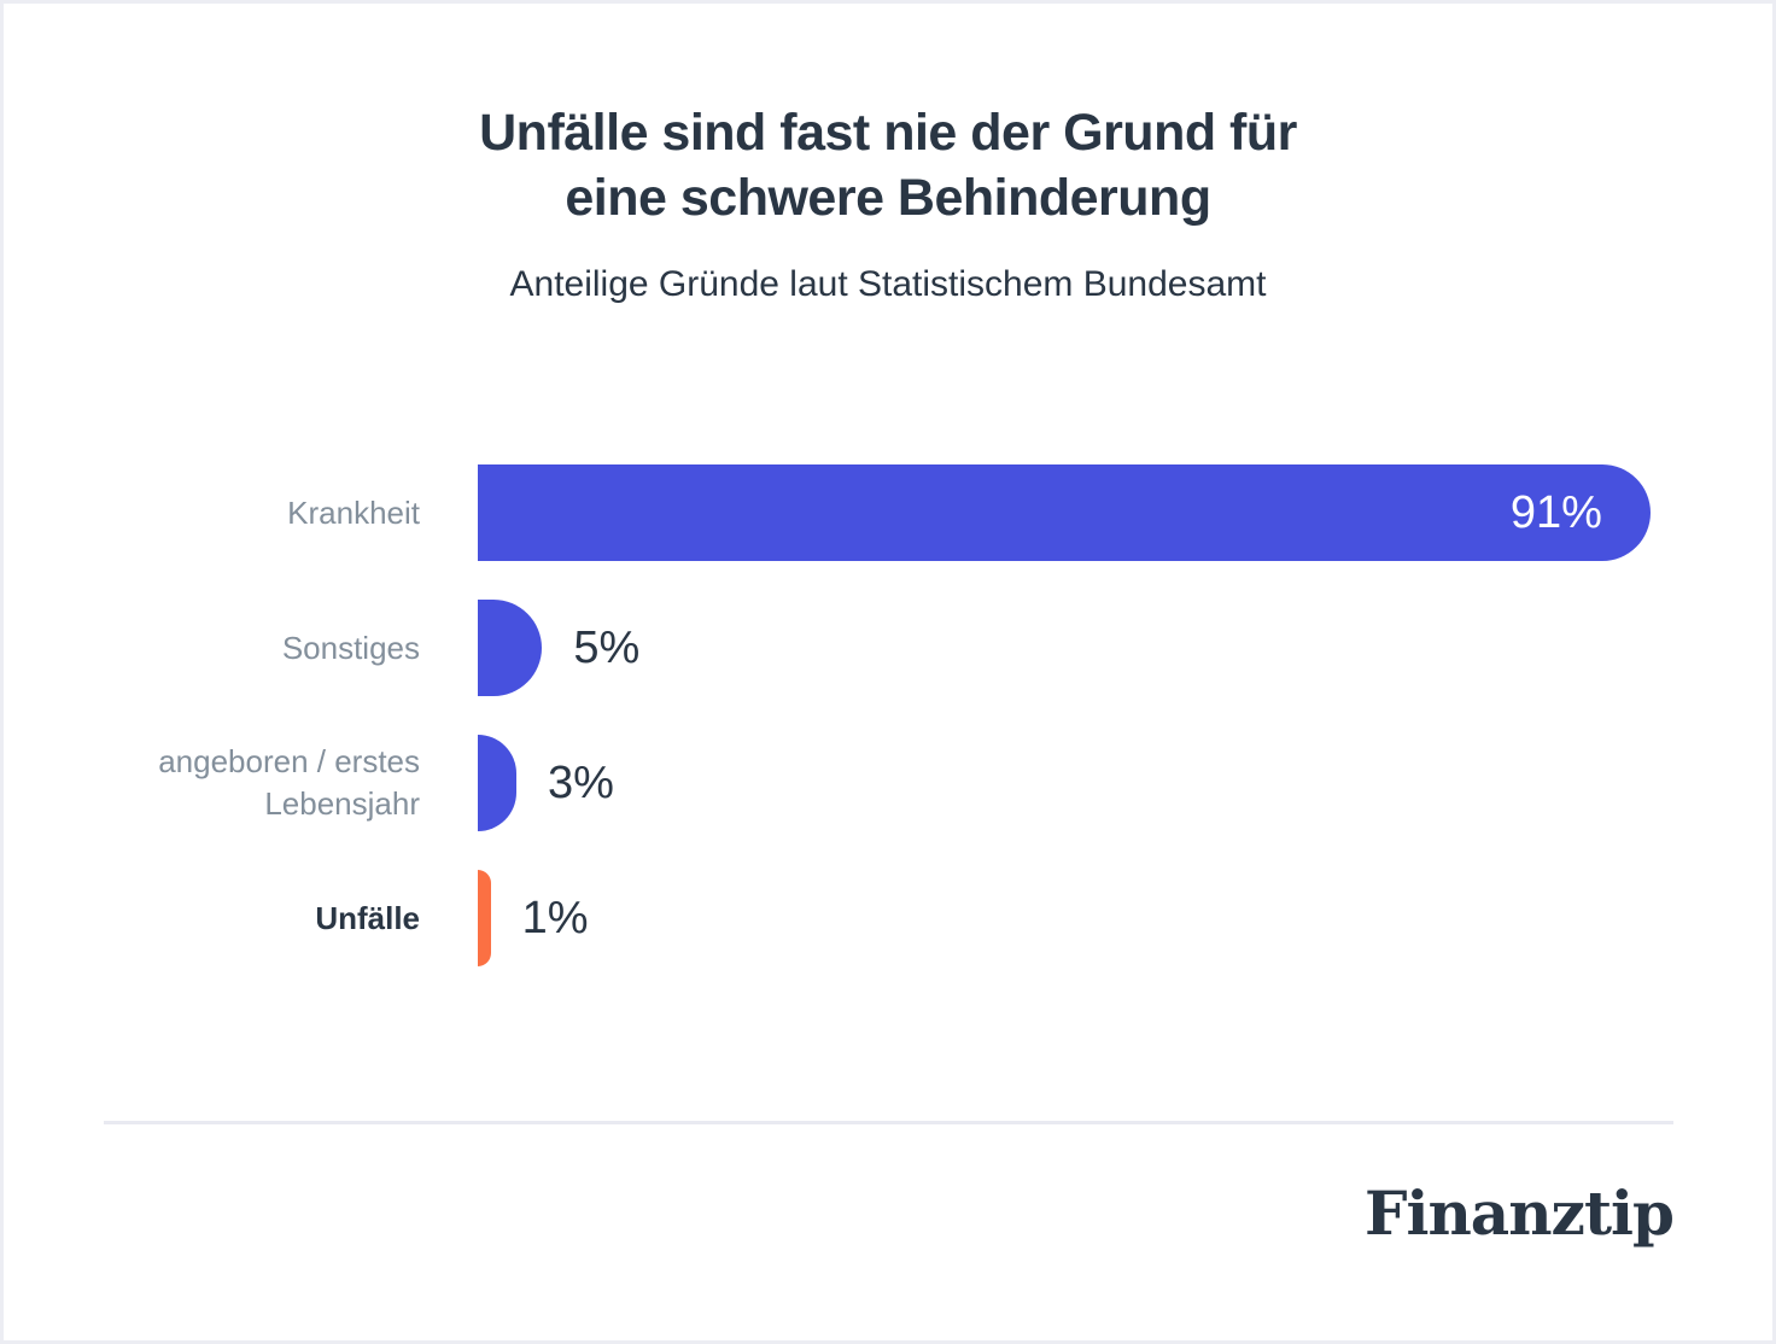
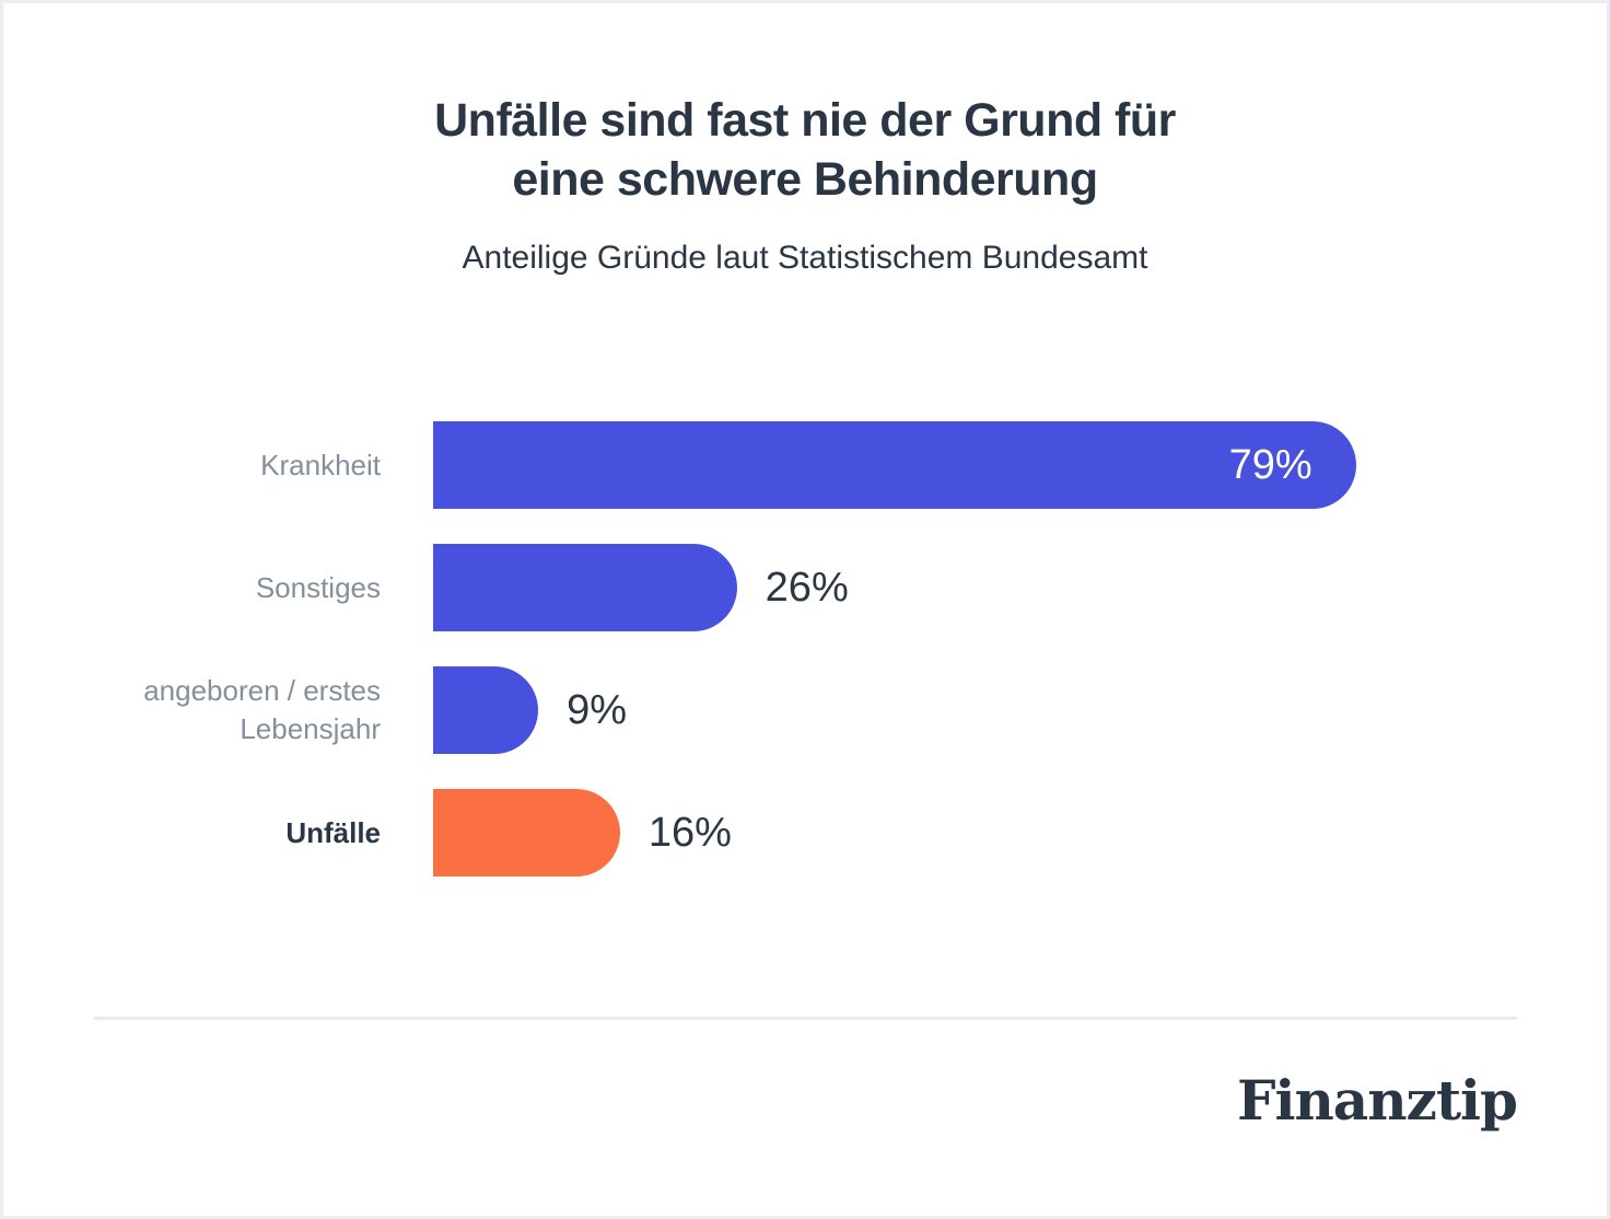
Krankheit: 91% -> 79%
Sonstiges: 5% -> 26%
angeboren / erstes Lebensjahr: 3% -> 9%
Unfälle: 1% -> 16%
